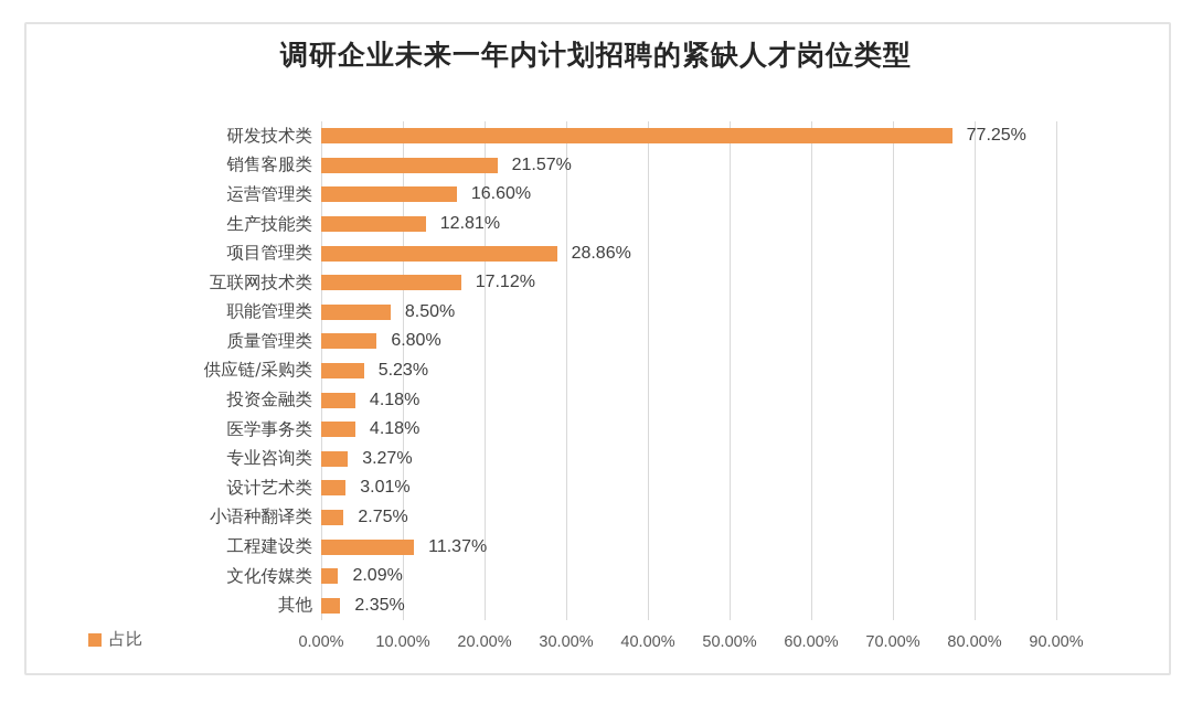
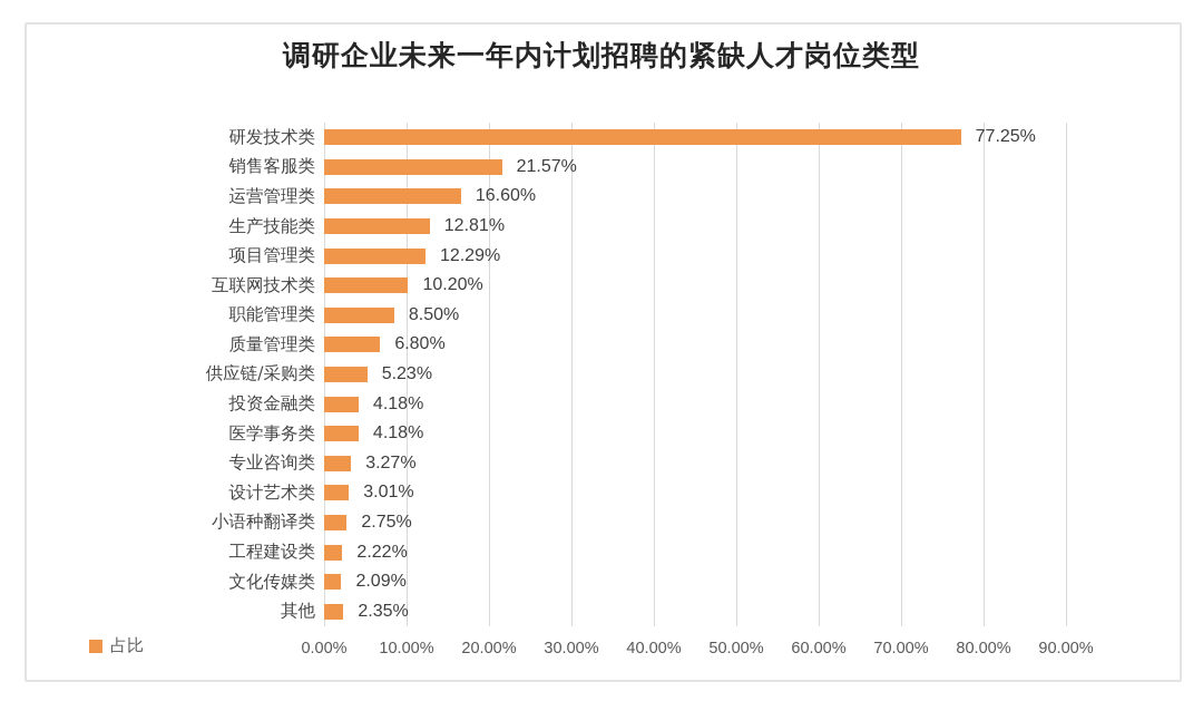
项目管理类: 28.86% -> 12.29%
互联网技术类: 17.12% -> 10.20%
工程建设类: 11.37% -> 2.22%
